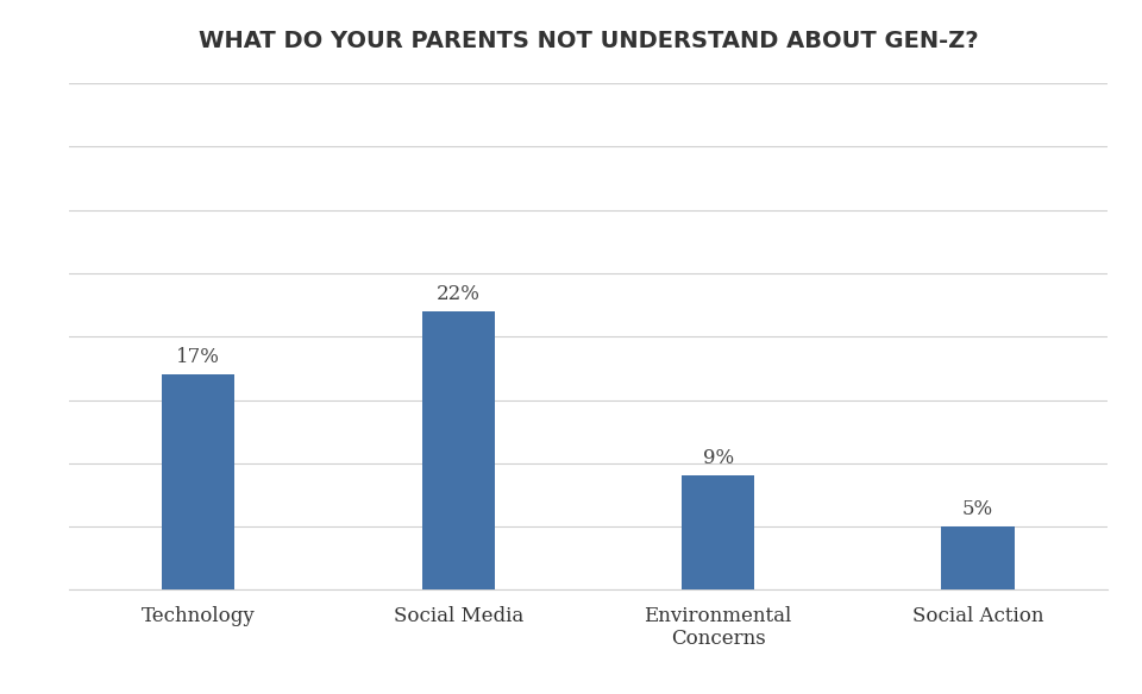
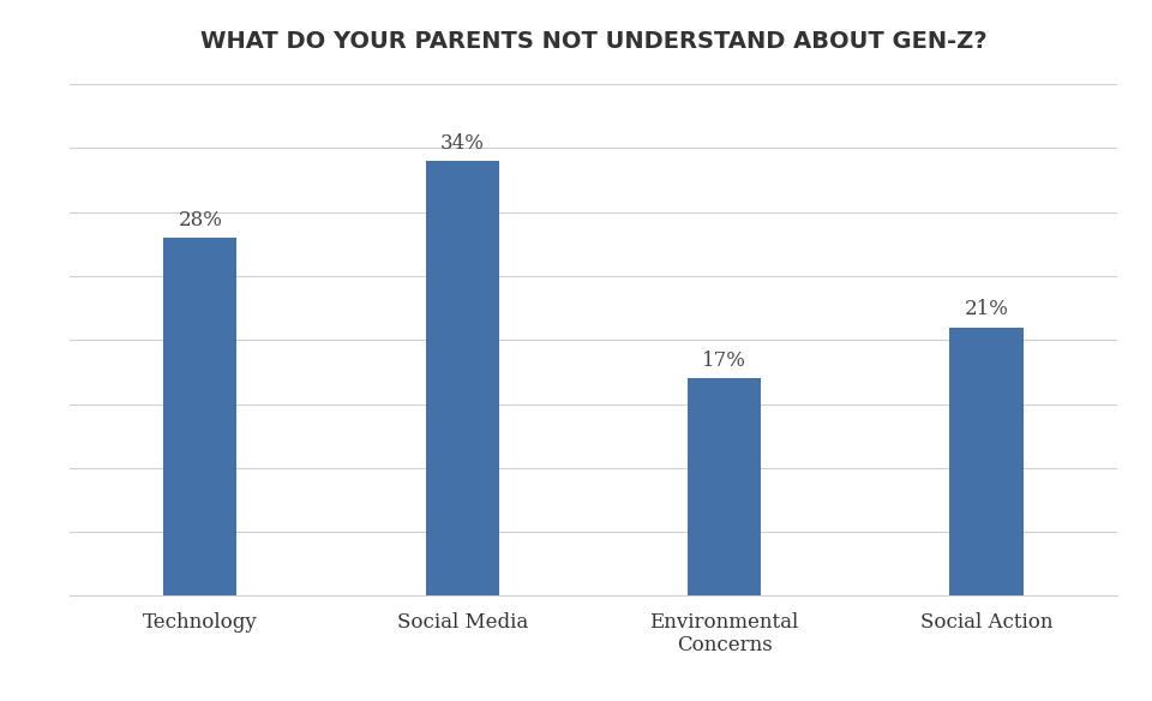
Technology: 17% -> 28%
Social Media: 22% -> 34%
Environmental Concerns: 9% -> 17%
Social Action: 5% -> 21%
